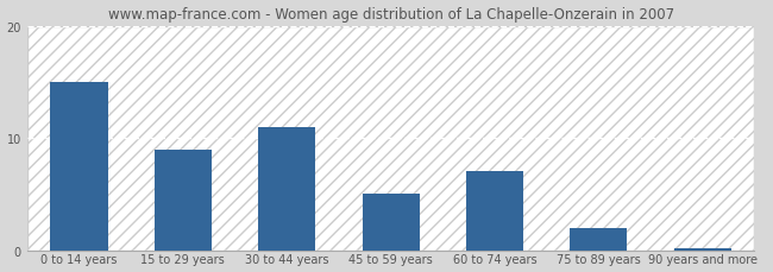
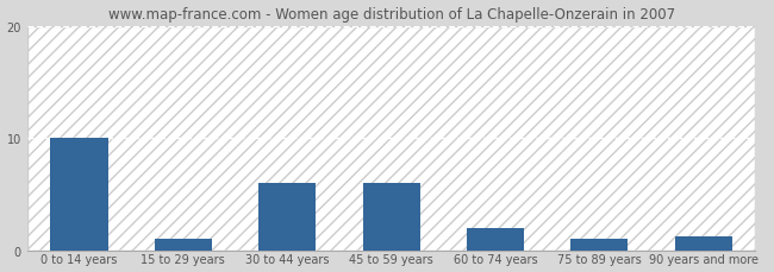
0 to 14 years: 15.0 -> 10.0
15 to 29 years: 9.0 -> 1.0
30 to 44 years: 11.0 -> 6.0
45 to 59 years: 5.0 -> 6.0
60 to 74 years: 7.0 -> 2.0
75 to 89 years: 2.0 -> 1.0
90 years and more: 0.2 -> 1.2
